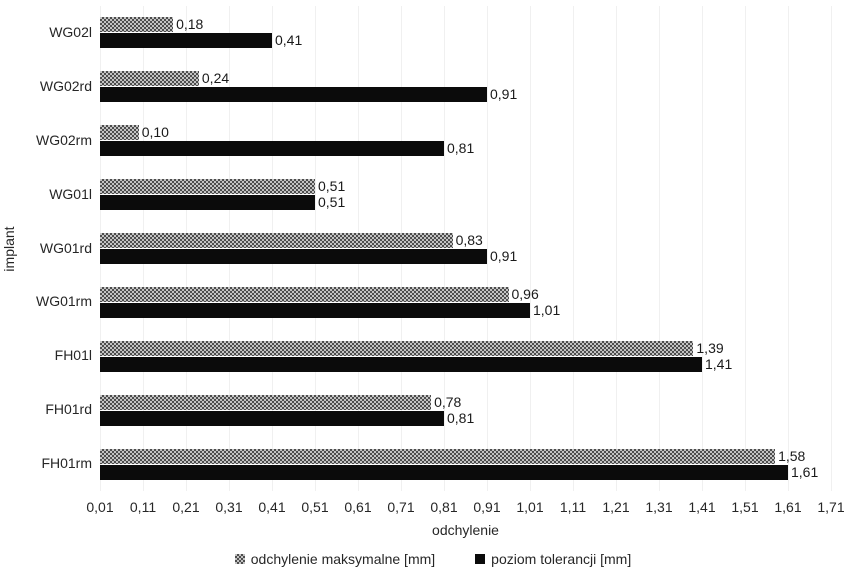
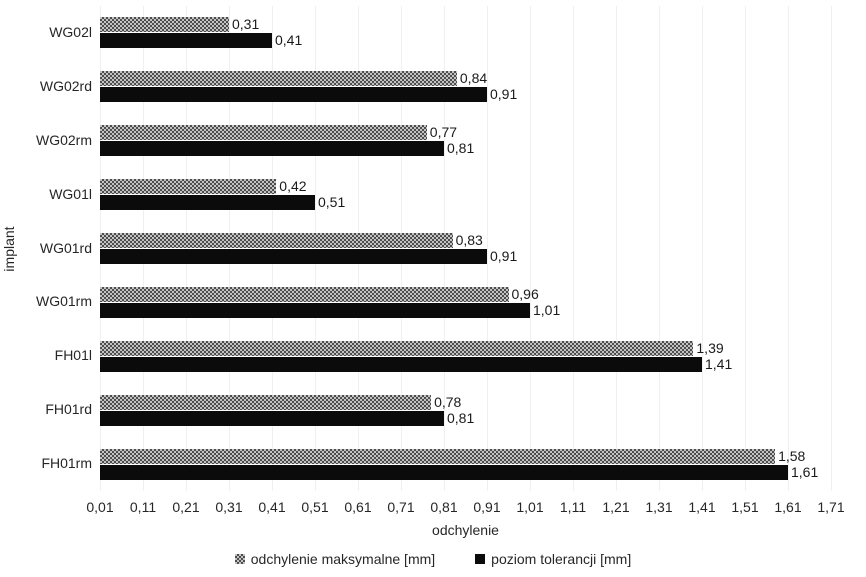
odchylenie maksymalne [mm]/WG02l: 0,18 -> 0,31
odchylenie maksymalne [mm]/WG02rd: 0,24 -> 0,84
odchylenie maksymalne [mm]/WG02rm: 0,10 -> 0,77
odchylenie maksymalne [mm]/WG01l: 0,51 -> 0,42
